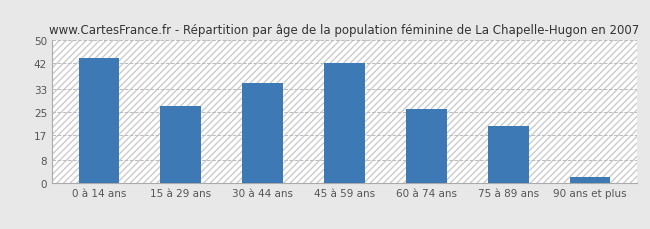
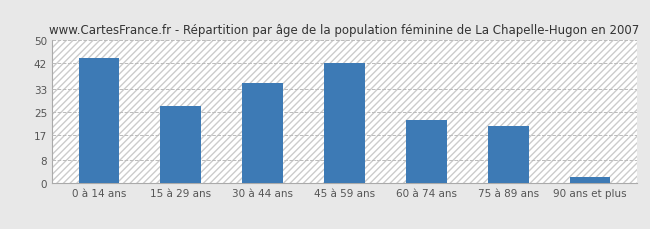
60 à 74 ans: 26 -> 22
